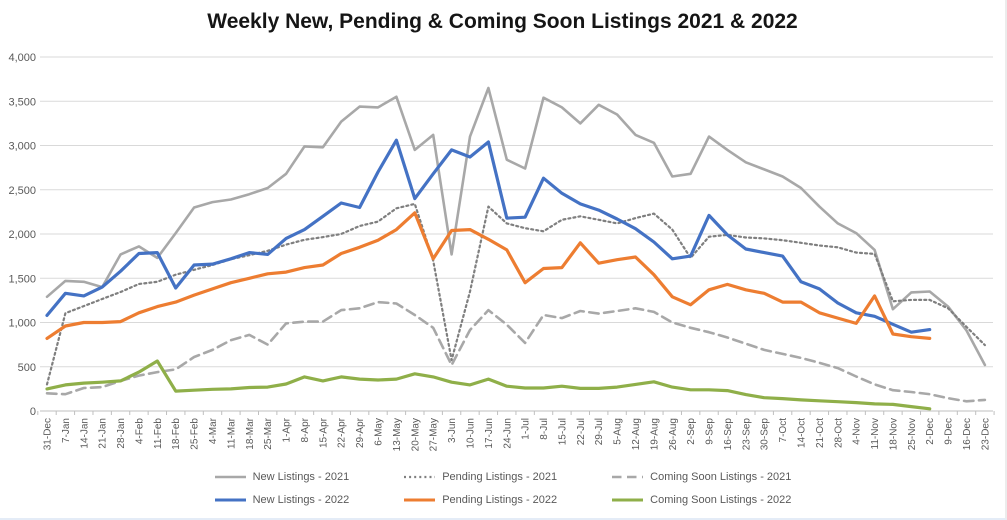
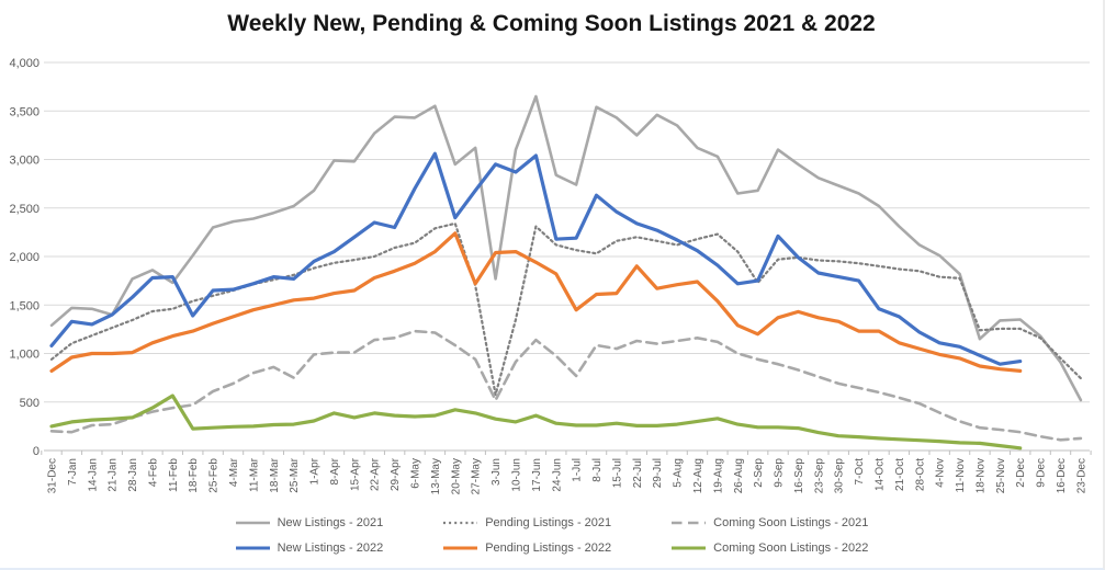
Pending Listings - 2021/31-Dec: 300 -> 900
Pending Listings - 2022/11-Nov: 1300 -> 1000
